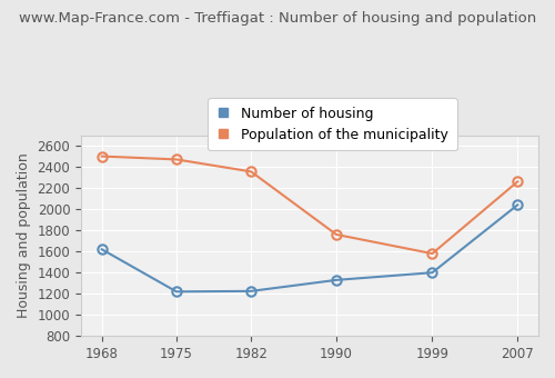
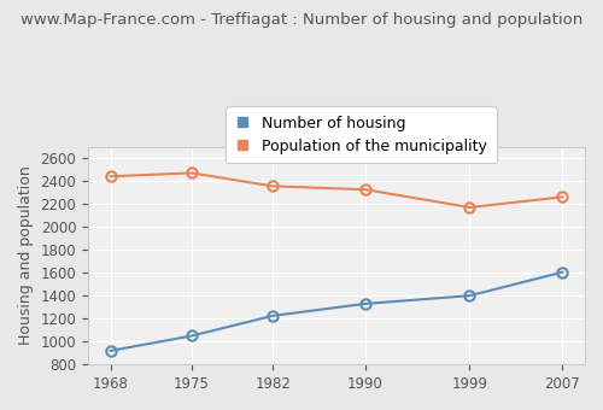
Number of housing/1968: 1620 -> 920
Population of the municipality/1968: 2500 -> 2440
Number of housing/1975: 1220 -> 1050
Population of the municipality/1990: 1760 -> 2320
Population of the municipality/1999: 1580 -> 2170
Number of housing/2007: 2040 -> 1600
